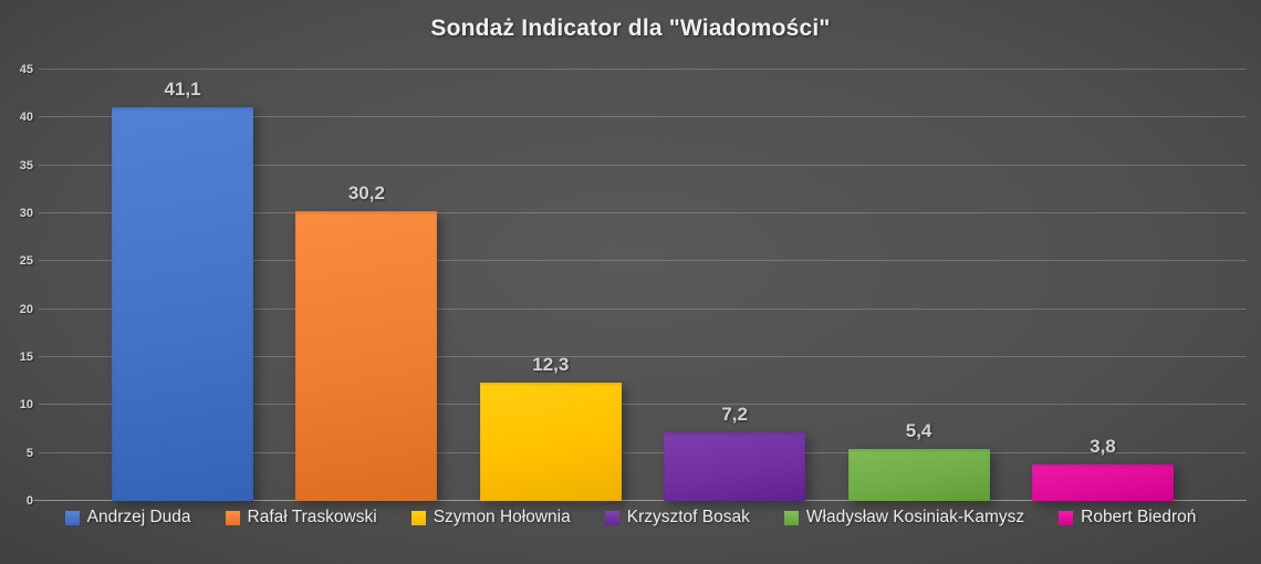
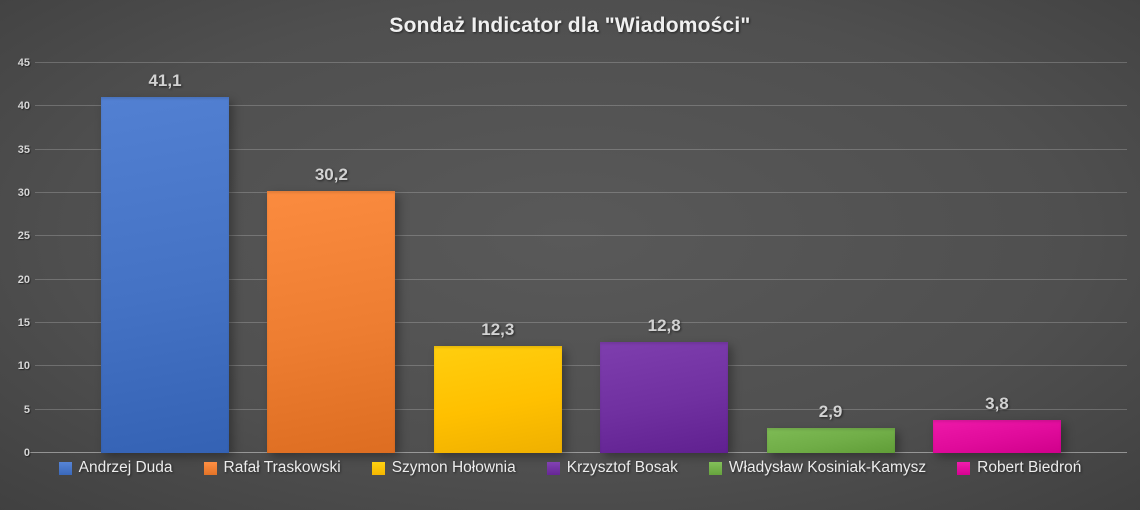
Krzysztof Bosak: 7,2 -> 12,8
Władysław Kosiniak-Kamysz: 5,4 -> 2,9
